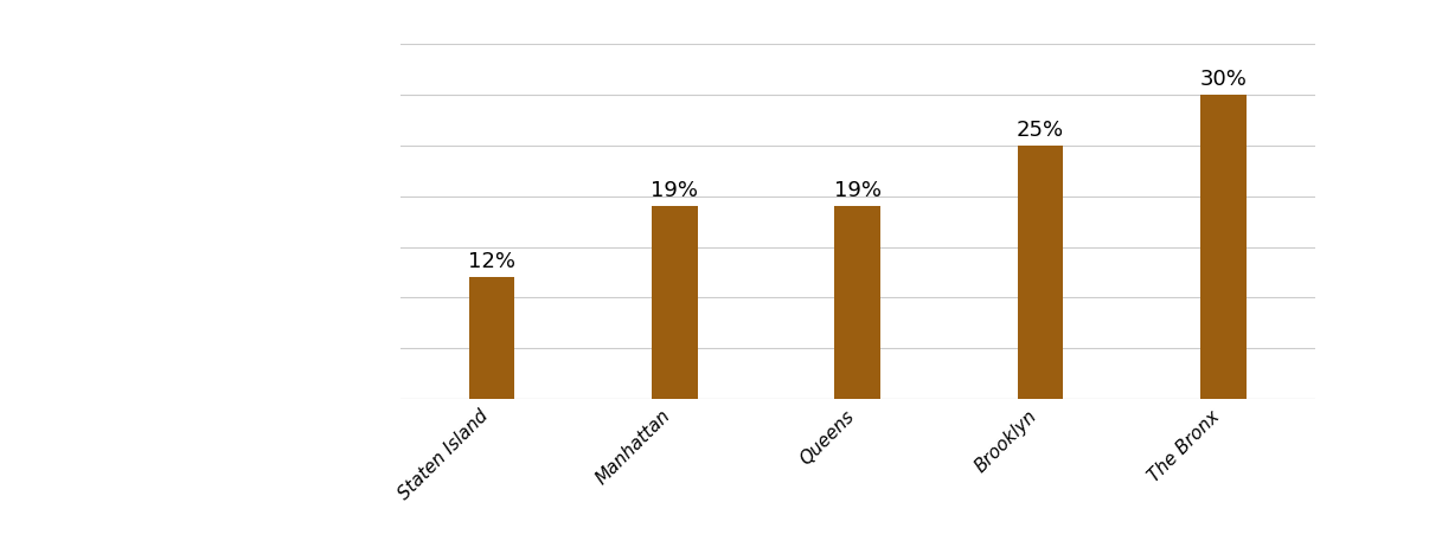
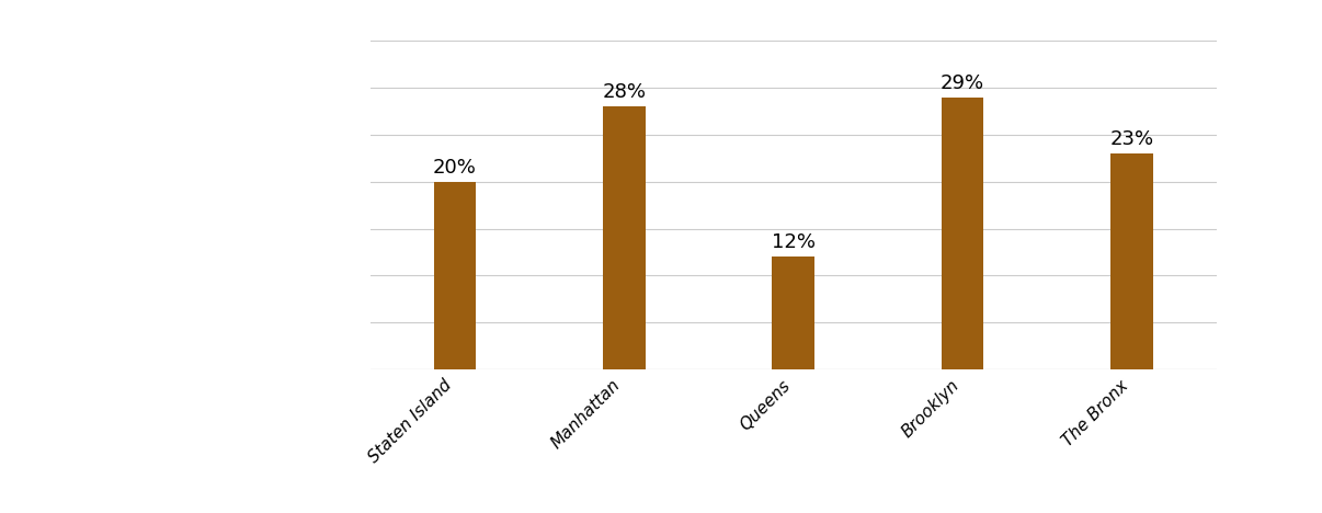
Staten Island: 12% -> 20%
Manhattan: 19% -> 28%
Queens: 19% -> 12%
Brooklyn: 25% -> 29%
The Bronx: 30% -> 23%
